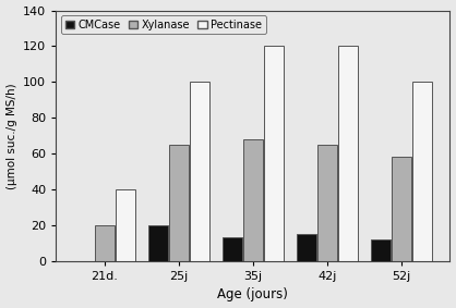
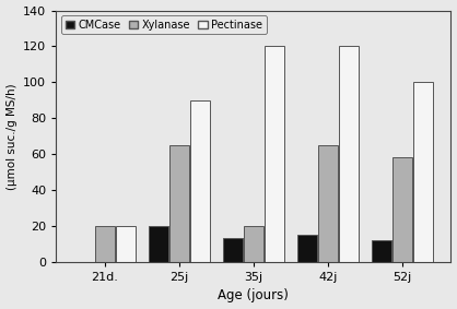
Pectinase/21d.: 40 -> 20
Pectinase/25j: 100 -> 90
Xylanase/35j: 68 -> 20
